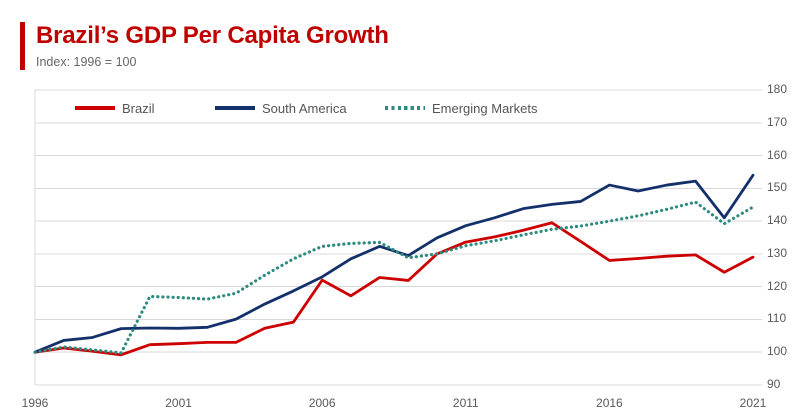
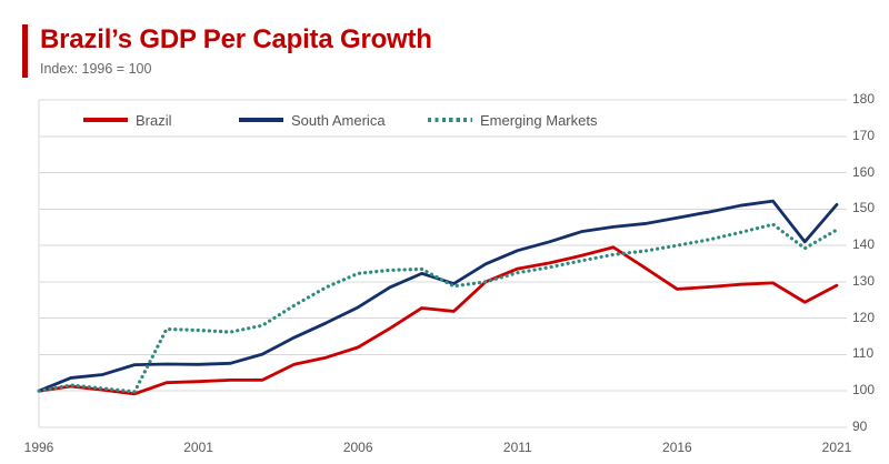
Brazil/2006: 122 -> 112
South America/2016: 151 -> 148
South America/2021: 154 -> 151
